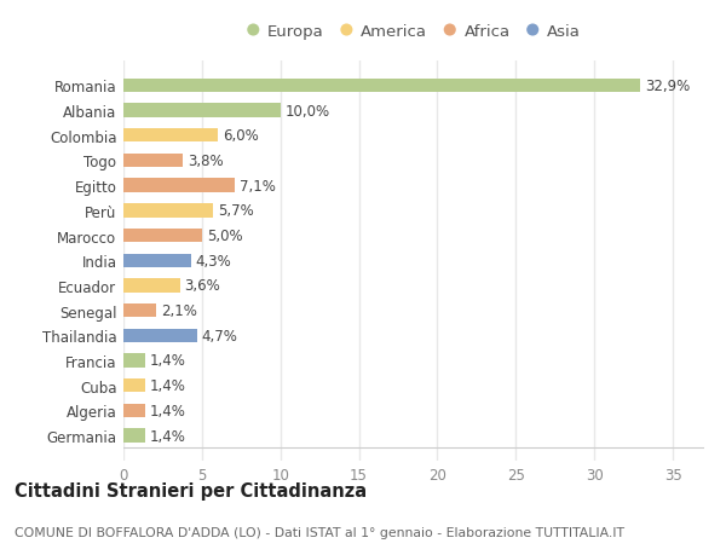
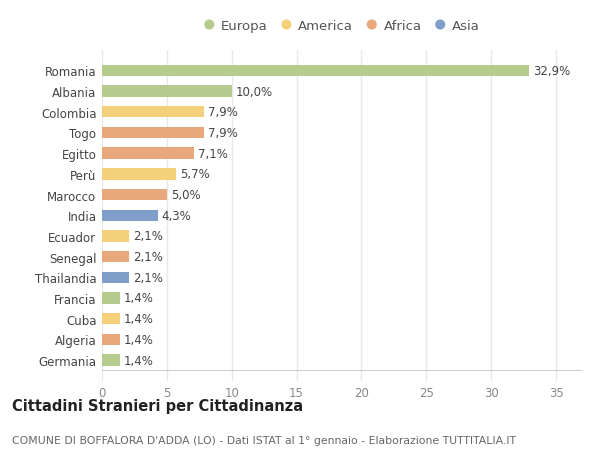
Colombia: 6,0% -> 7,9%
Togo: 3,8% -> 7,9%
Ecuador: 3,6% -> 2,1%
Thailandia: 4,7% -> 2,1%
